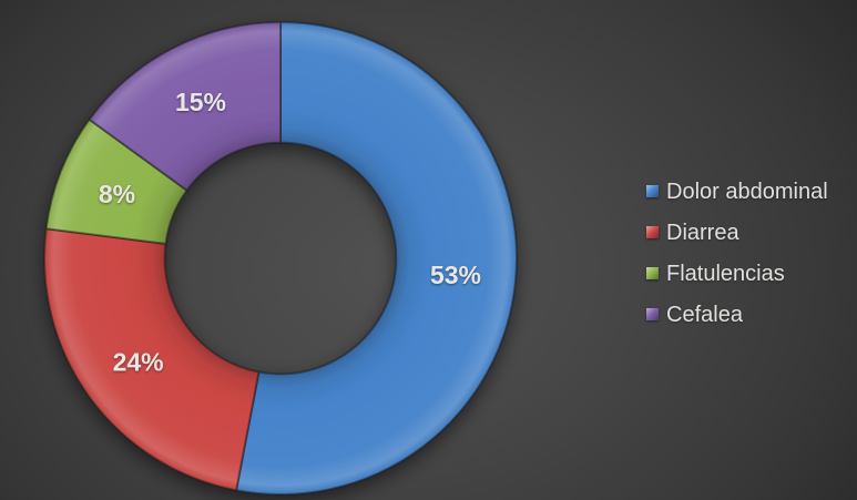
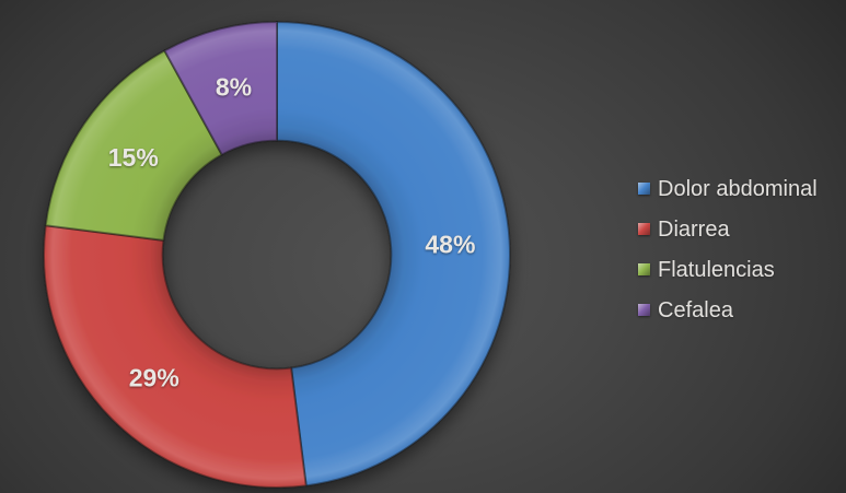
Dolor abdominal: 53% -> 48%
Diarrea: 24% -> 29%
Flatulencias: 8% -> 15%
Cefalea: 15% -> 8%
